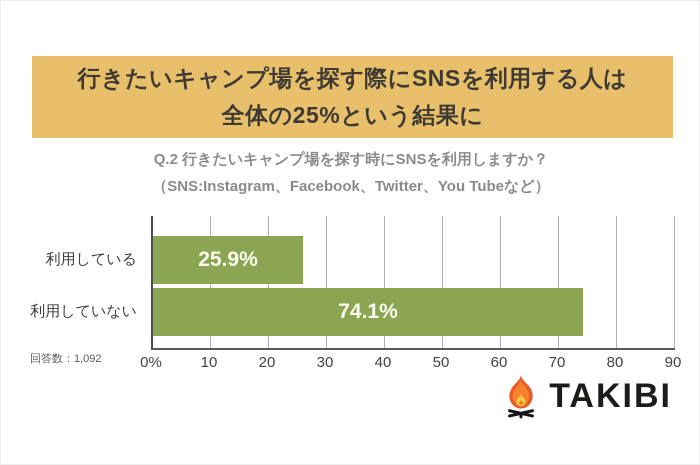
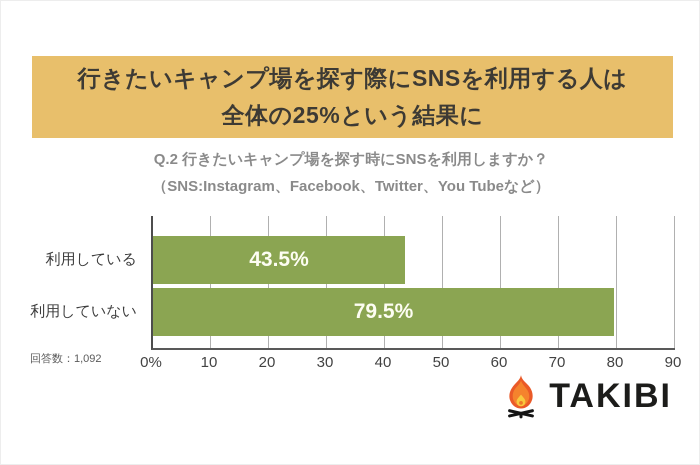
利用している: 25.9% -> 43.5%
利用していない: 74.1% -> 79.5%
